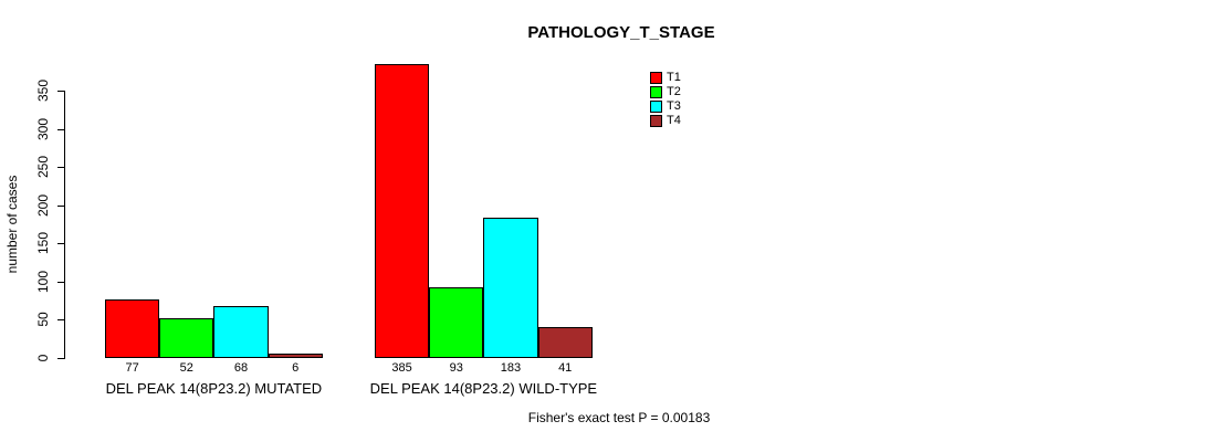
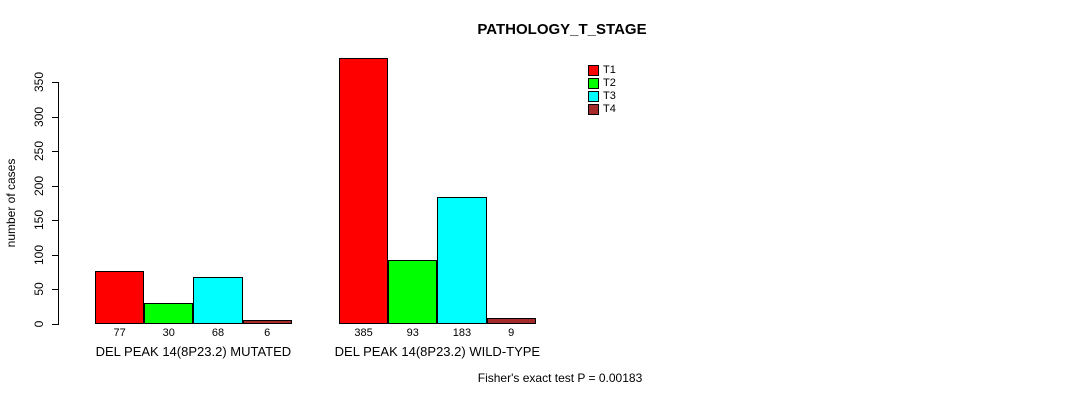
T2/DEL PEAK 14(8P23.2) MUTATED: 52 -> 30
T4/DEL PEAK 14(8P23.2) WILD-TYPE: 41 -> 9
